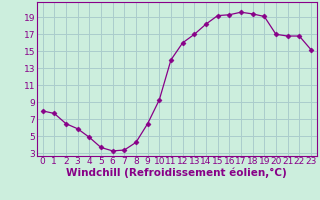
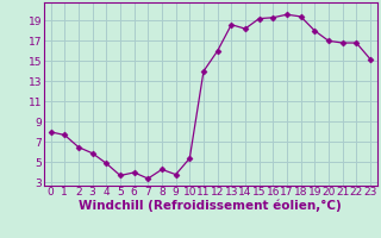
6: 3.3 -> 4.0
9: 6.5 -> 3.8
10: 9.3 -> 5.4
13: 17.0 -> 18.6
19: 19.1 -> 18.0
